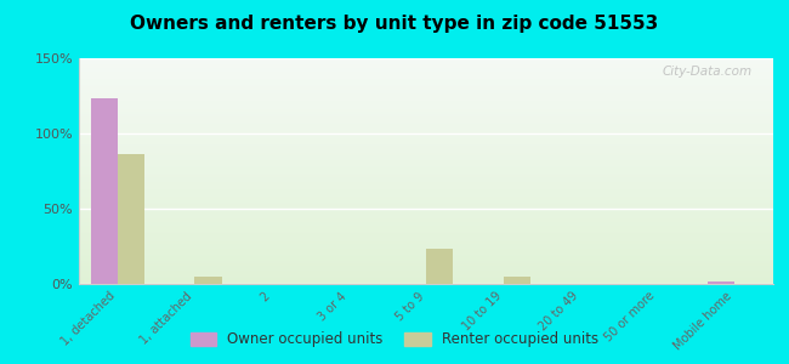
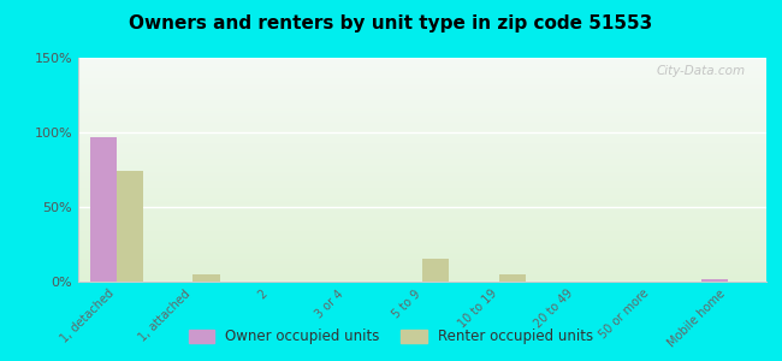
Owner occupied units/1, detached: 123% -> 97%
Renter occupied units/1, detached: 86% -> 74%
Renter occupied units/5 to 9: 23% -> 15%
